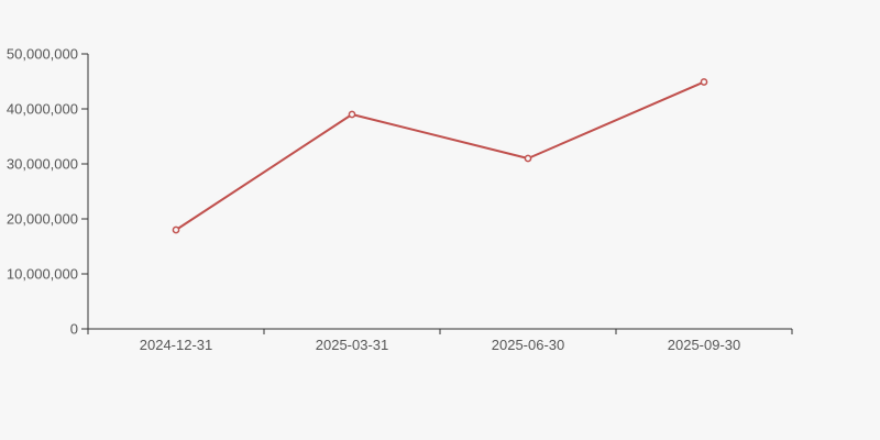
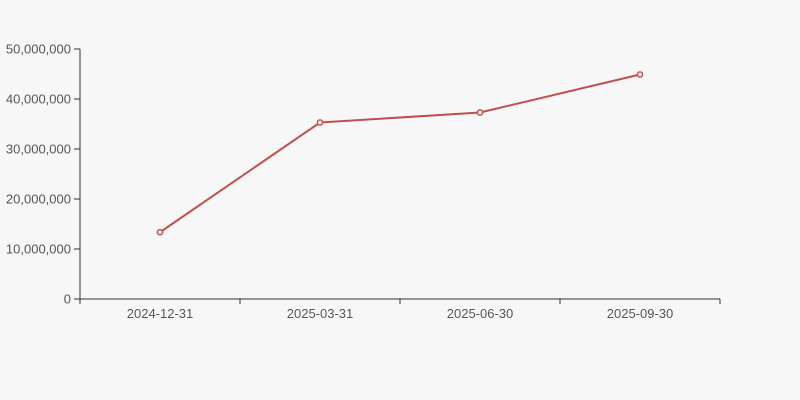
2024-12-31: 18000000 -> 13000000
2025-03-31: 39000000 -> 35000000
2025-06-30: 31000000 -> 37000000
